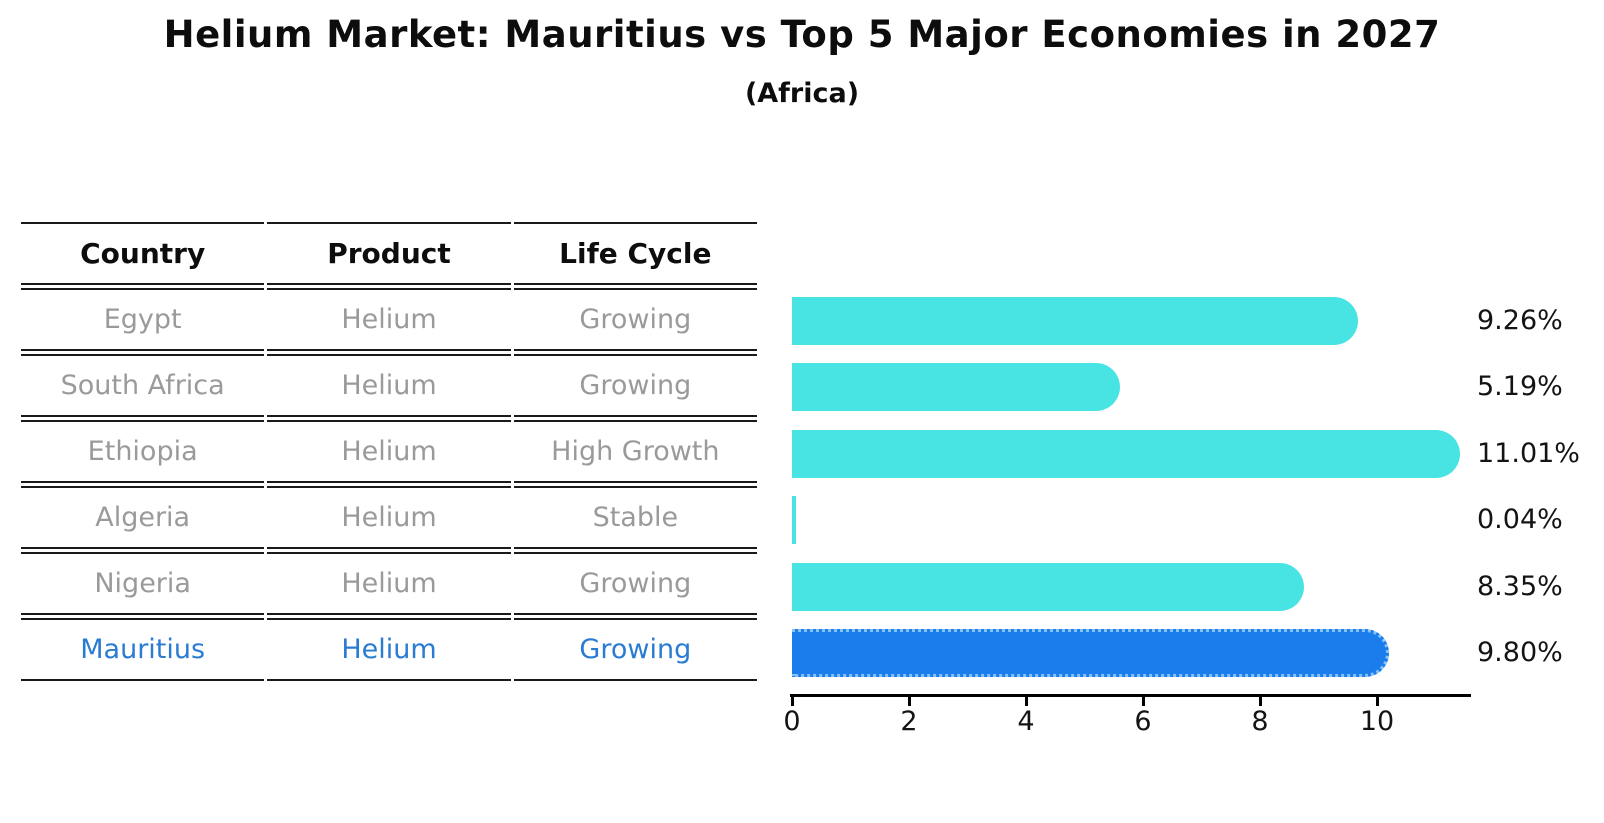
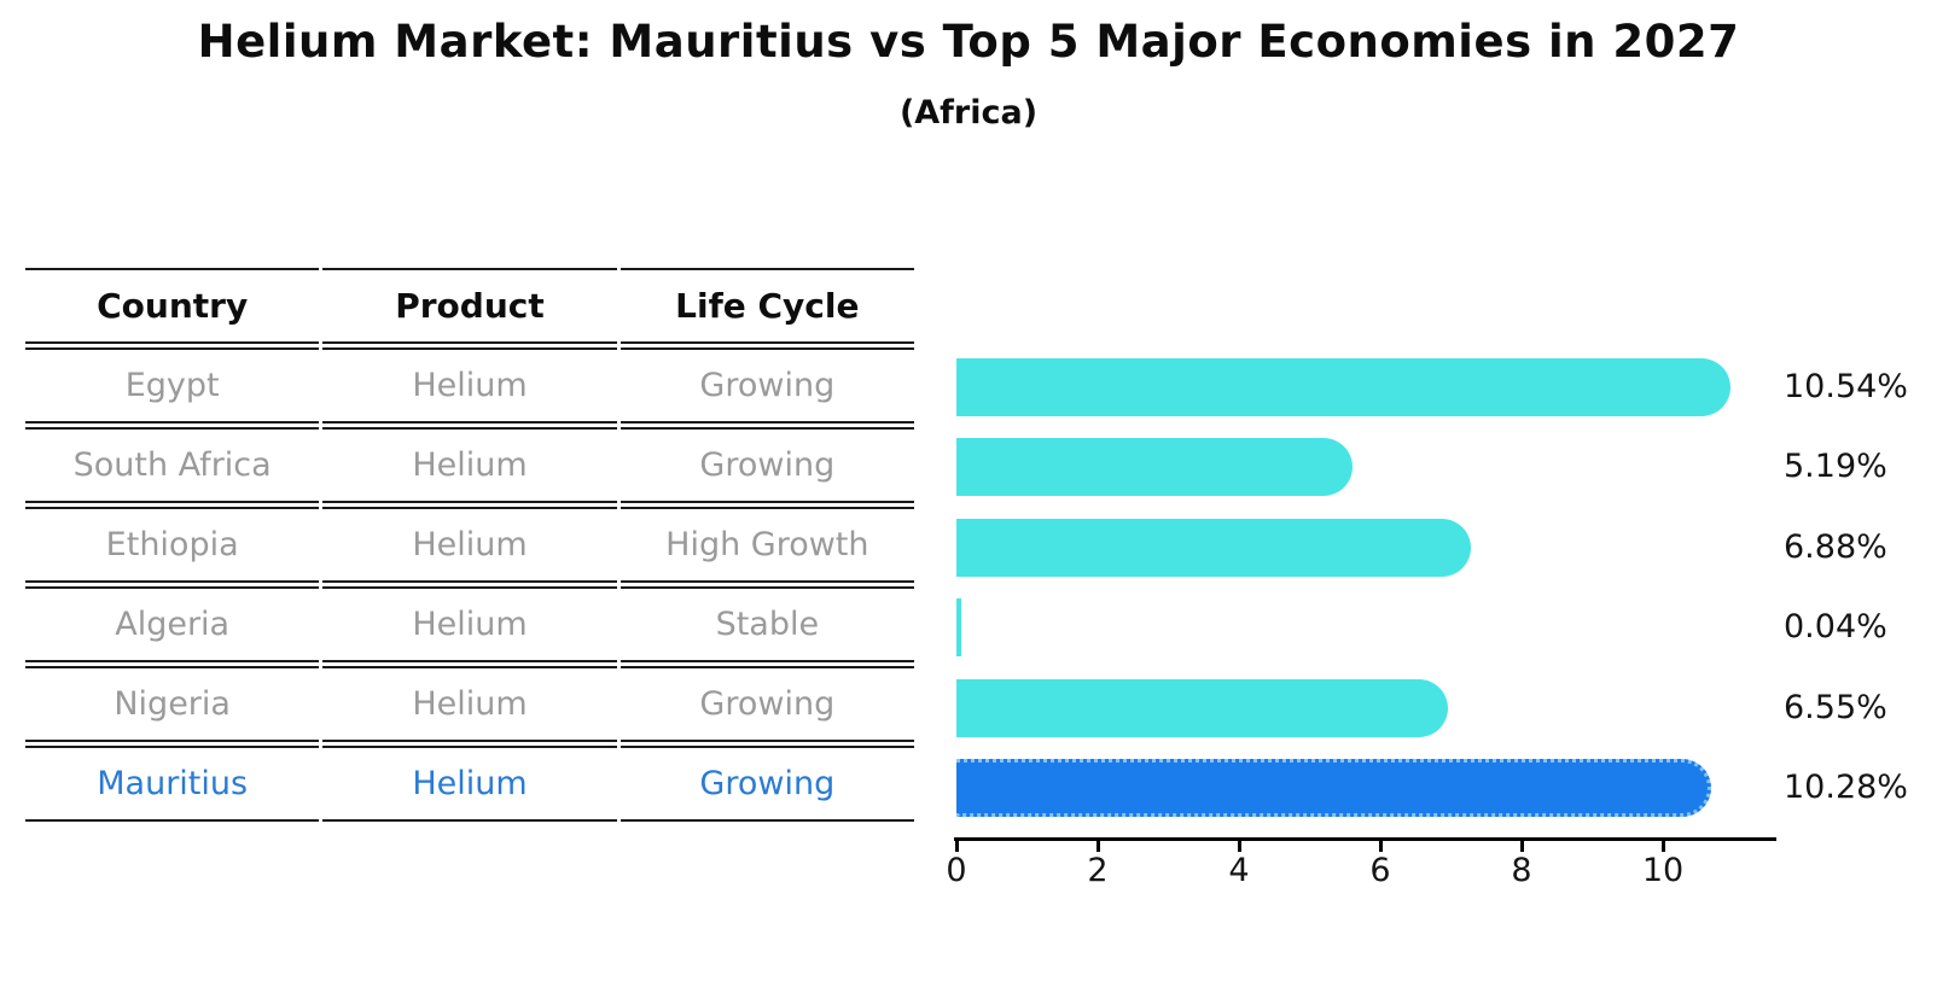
Egypt: 9.26% -> 10.54%
Ethiopia: 11.01% -> 6.88%
Nigeria: 8.35% -> 6.55%
Mauritius: 9.80% -> 10.28%
